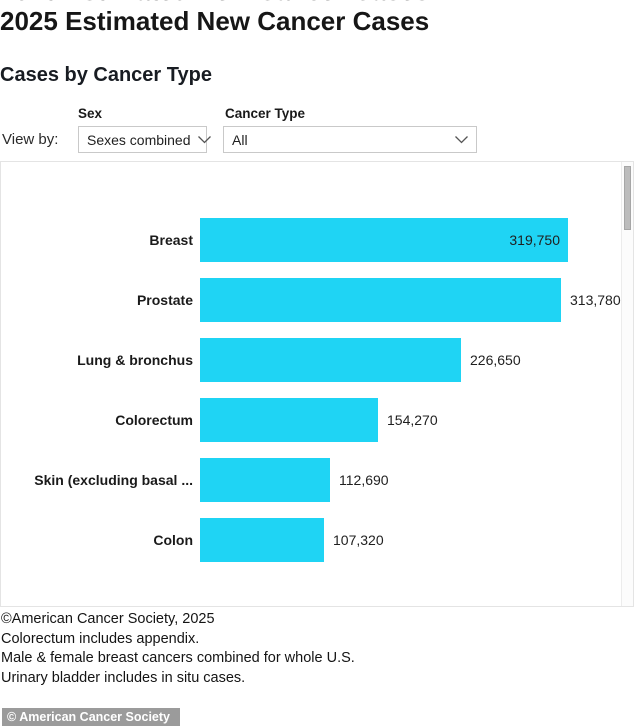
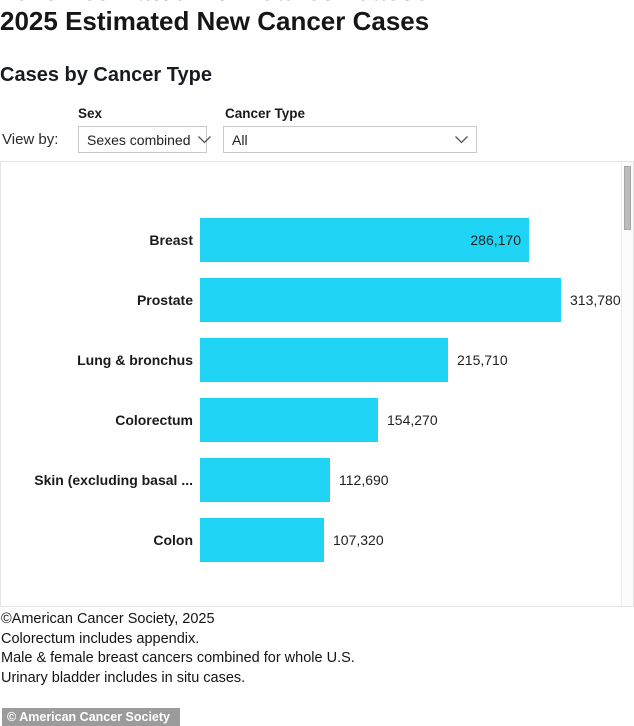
Breast: 319,750 -> 286,170
Lung & bronchus: 226,650 -> 215,710
